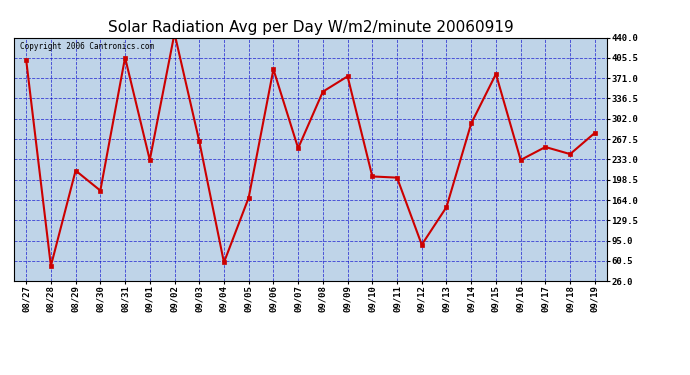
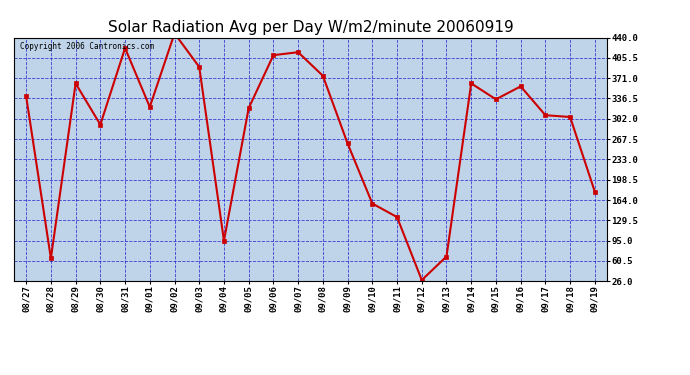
08/27: 402 -> 340
08/28: 52 -> 65
08/29: 214 -> 362
08/30: 180 -> 292
08/31: 406 -> 422
09/01: 232 -> 322
09/03: 264 -> 390
09/04: 58 -> 95
09/05: 168 -> 320
09/06: 386 -> 410
09/07: 252 -> 415
09/08: 348 -> 375
09/09: 374 -> 260
09/10: 204 -> 158
09/11: 202 -> 135
09/12: 88 -> 28
09/13: 152 -> 68
09/14: 294 -> 362
09/15: 378 -> 335
09/16: 232 -> 357
09/17: 254 -> 308
09/18: 242 -> 305
09/19: 278 -> 178
